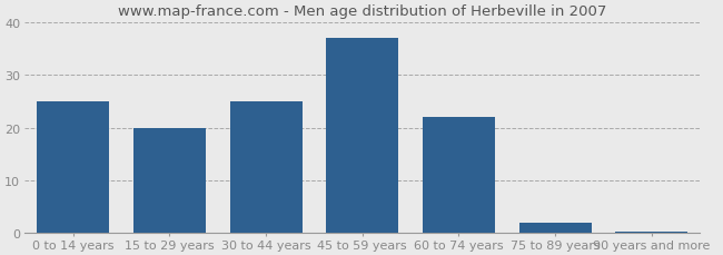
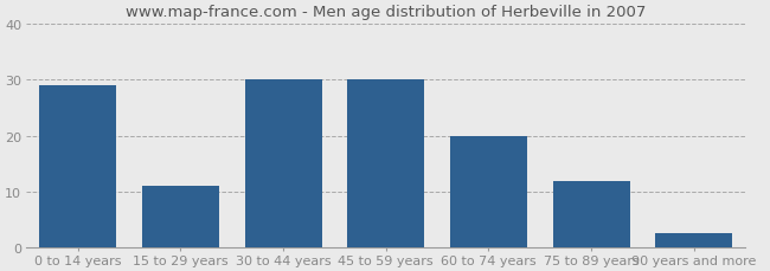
0 to 14 years: 25.0 -> 29.0
15 to 29 years: 20.0 -> 11.0
30 to 44 years: 25.0 -> 30.0
45 to 59 years: 37.0 -> 30.0
60 to 74 years: 22.0 -> 20.0
75 to 89 years: 2.0 -> 12.0
90 years and more: 0.3 -> 2.5
